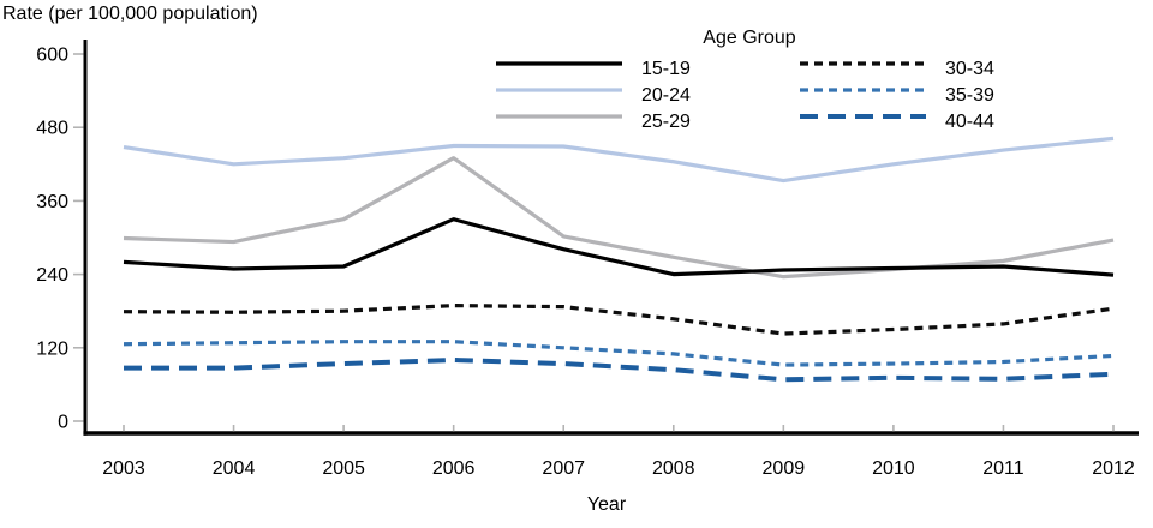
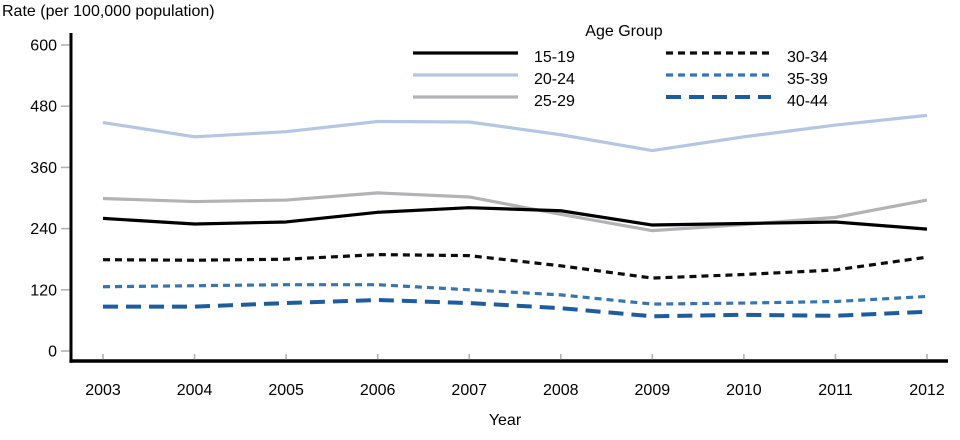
25-29/2005: 330 -> 300
15-19/2006: 330 -> 270
25-29/2006: 430 -> 310
15-19/2008: 240 -> 280
